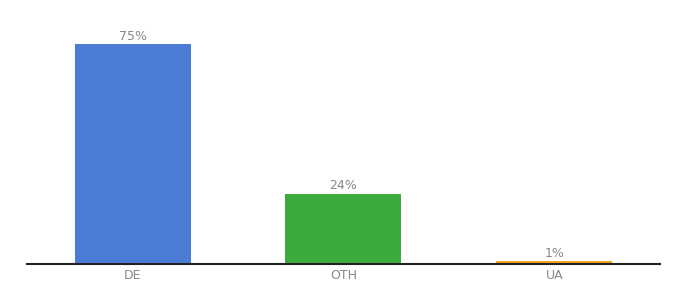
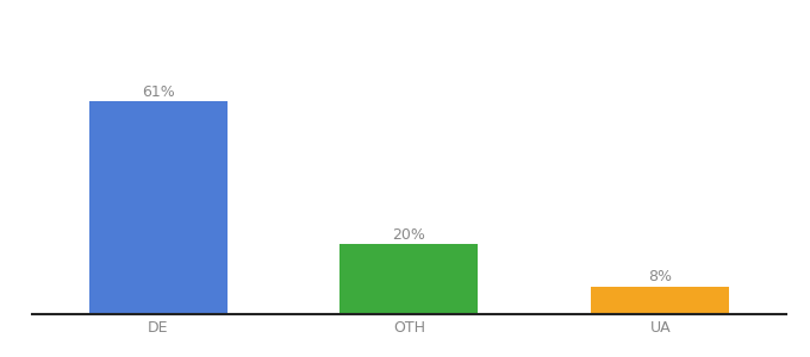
DE: 75% -> 61%
OTH: 24% -> 20%
UA: 1% -> 8%
